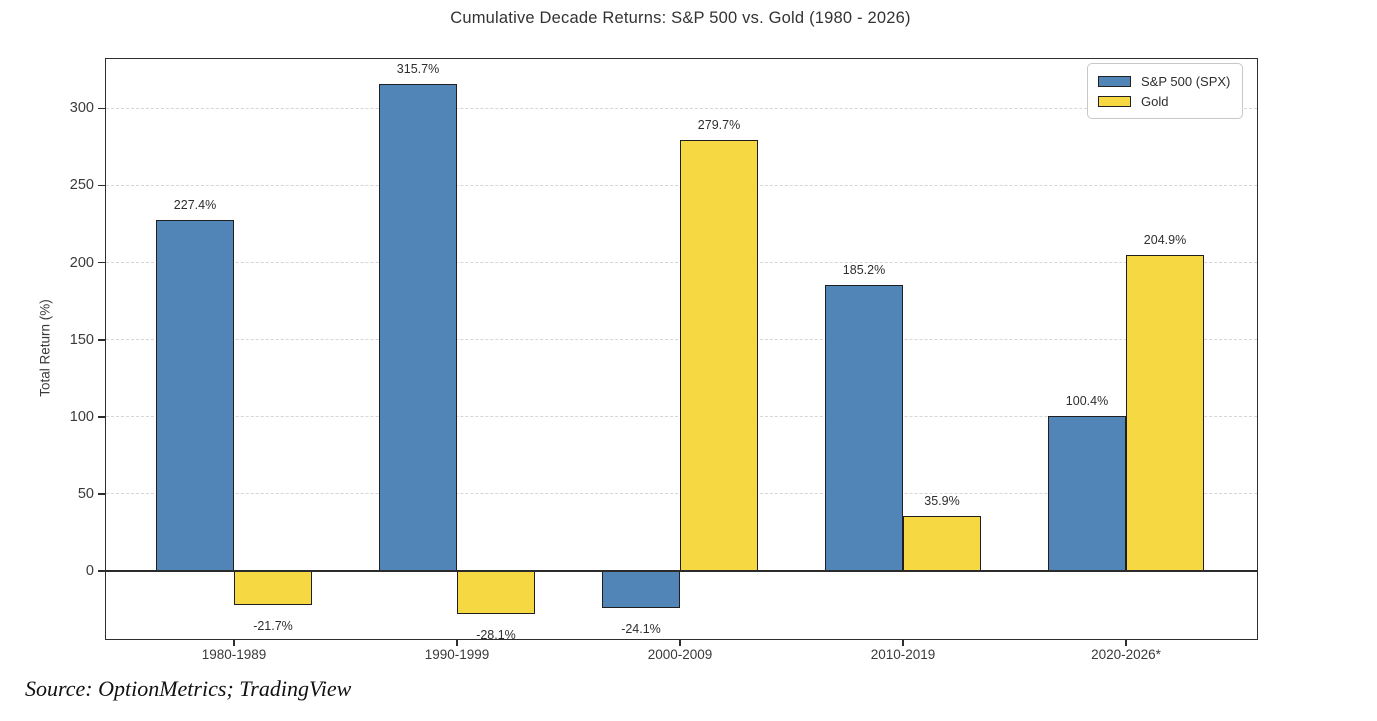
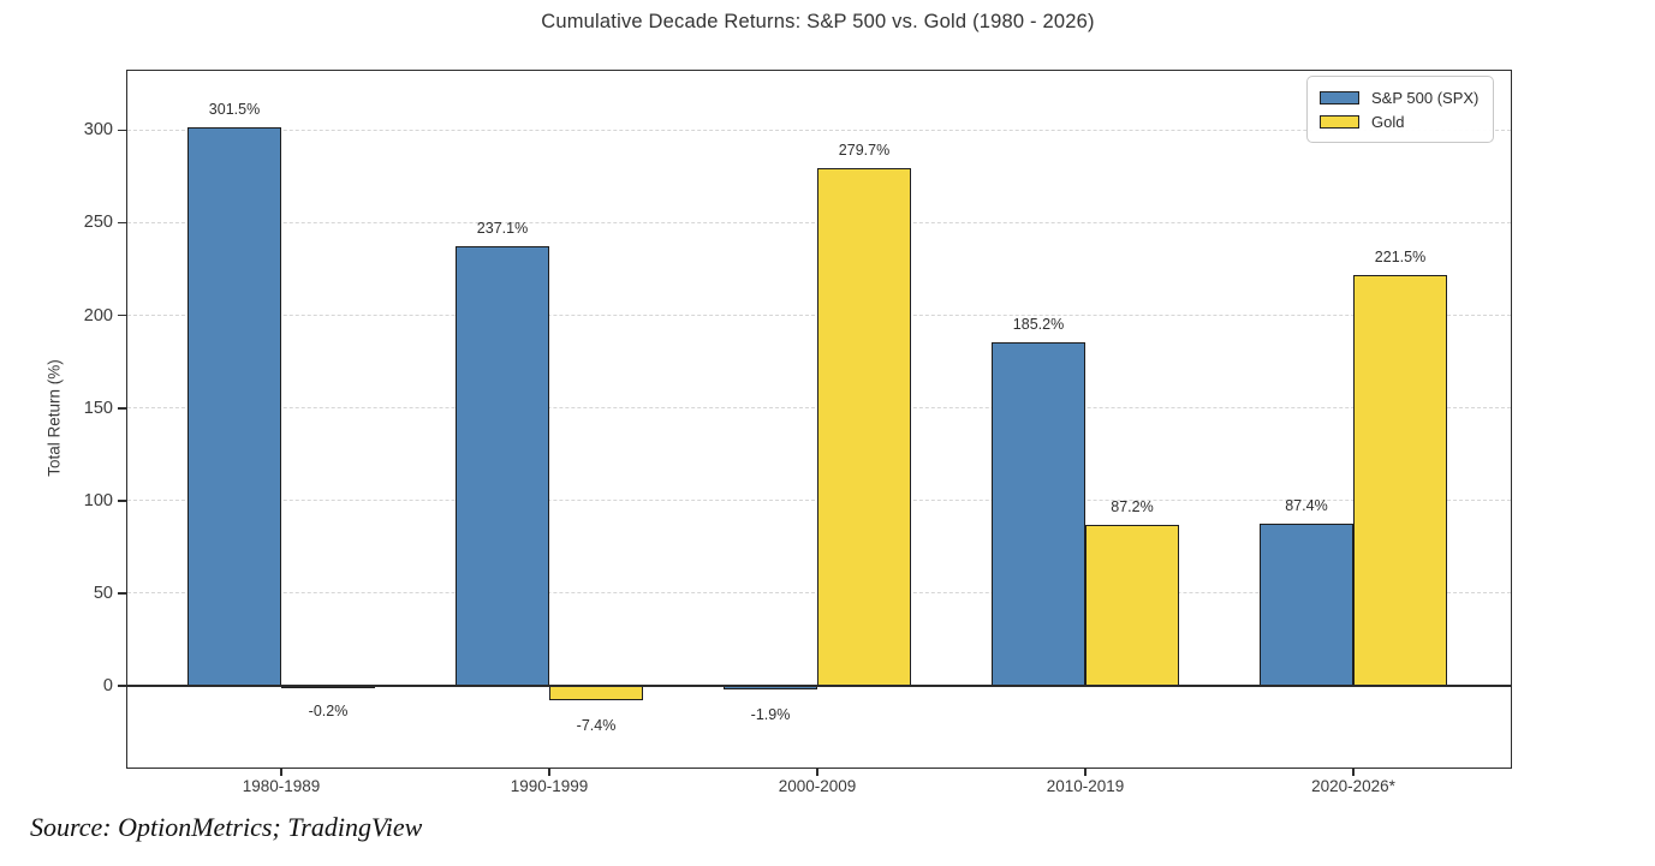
S&P 500 (SPX)/1980-1989: 227.4% -> 301.5%
Gold/1980-1989: -21.7% -> -0.2%
S&P 500 (SPX)/1990-1999: 315.7% -> 237.1%
Gold/1990-1999: -28.1% -> -7.4%
S&P 500 (SPX)/2000-2009: -24.1% -> -1.9%
Gold/2010-2019: 35.9% -> 87.2%
S&P 500 (SPX)/2020-2026*: 100.4% -> 87.4%
Gold/2020-2026*: 204.9% -> 221.5%
